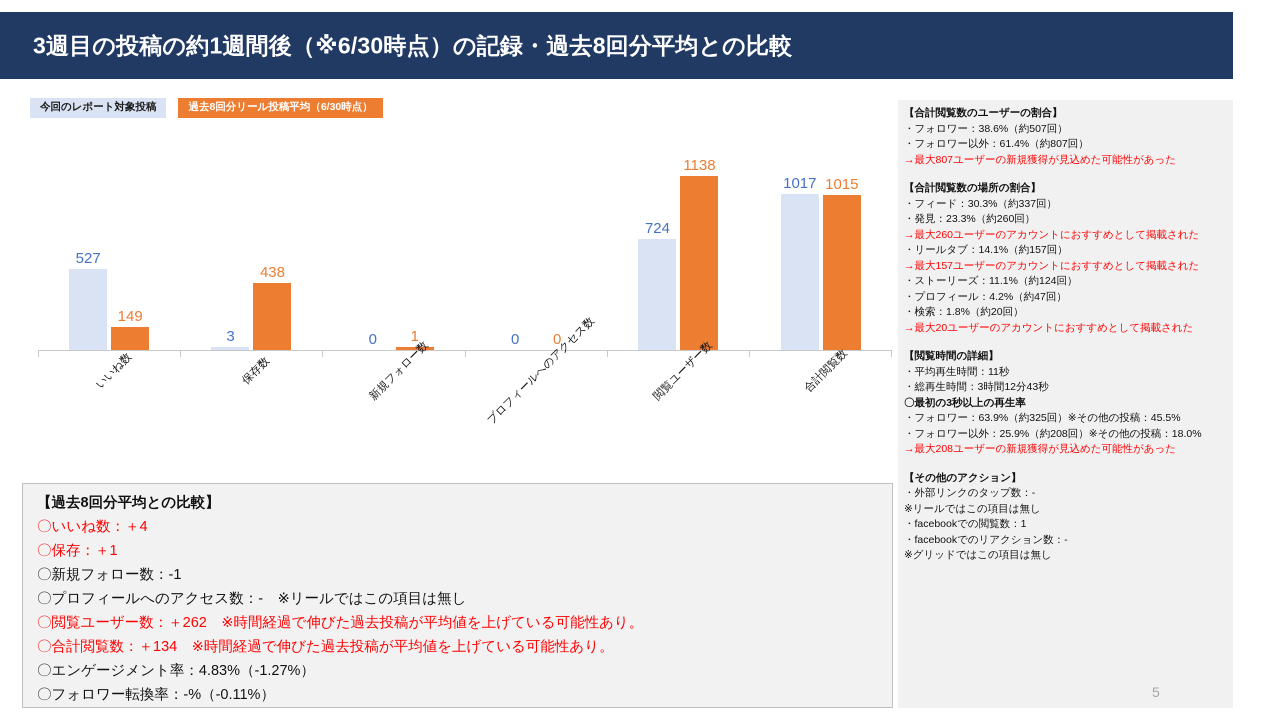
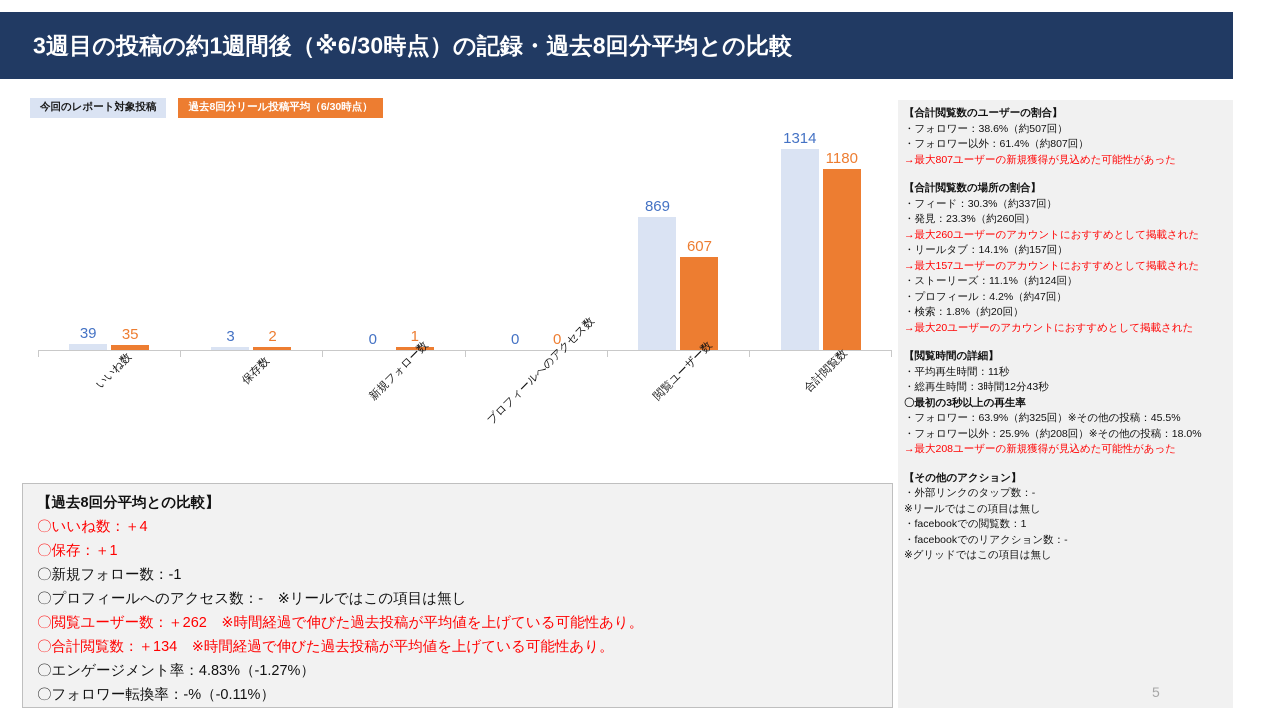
今回のレポート対象投稿/いいね数: 527 -> 39
過去8回分リール投稿平均（6/30時点）/いいね数: 149 -> 35
過去8回分リール投稿平均（6/30時点）/保存数: 438 -> 2
今回のレポート対象投稿/閲覧ユーザー数: 724 -> 869
過去8回分リール投稿平均（6/30時点）/閲覧ユーザー数: 1138 -> 607
今回のレポート対象投稿/合計閲覧数: 1017 -> 1314
過去8回分リール投稿平均（6/30時点）/合計閲覧数: 1015 -> 1180
